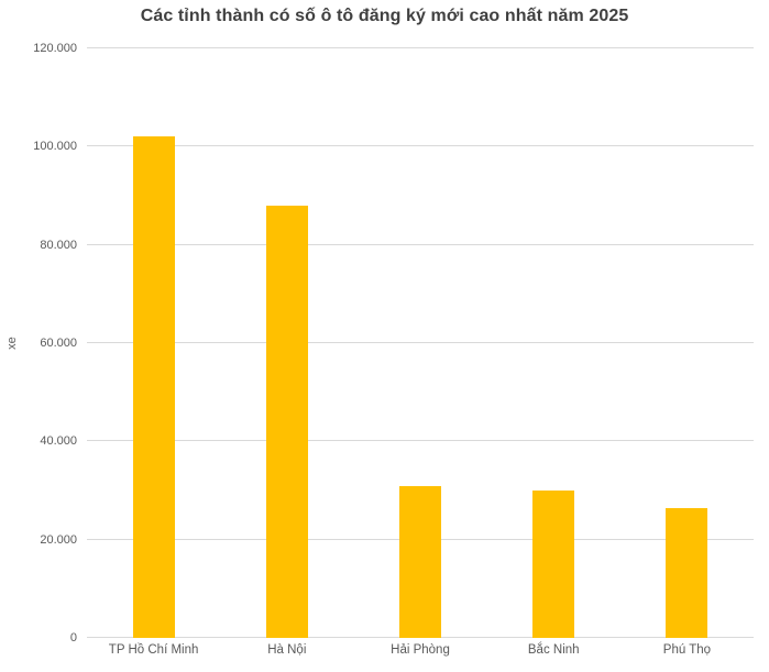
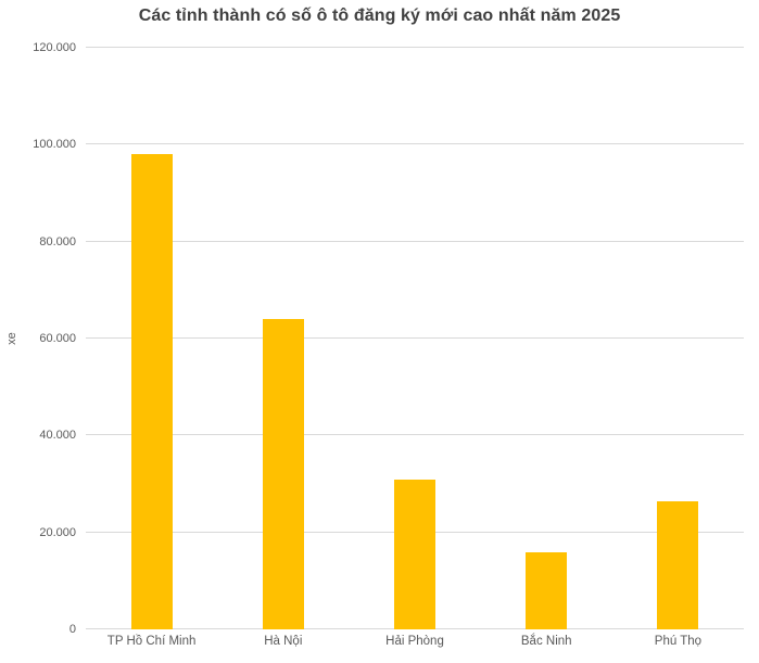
TP Hồ Chí Minh: 102000 -> 98000
Hà Nội: 88000 -> 64000
Bắc Ninh: 30000 -> 16000
